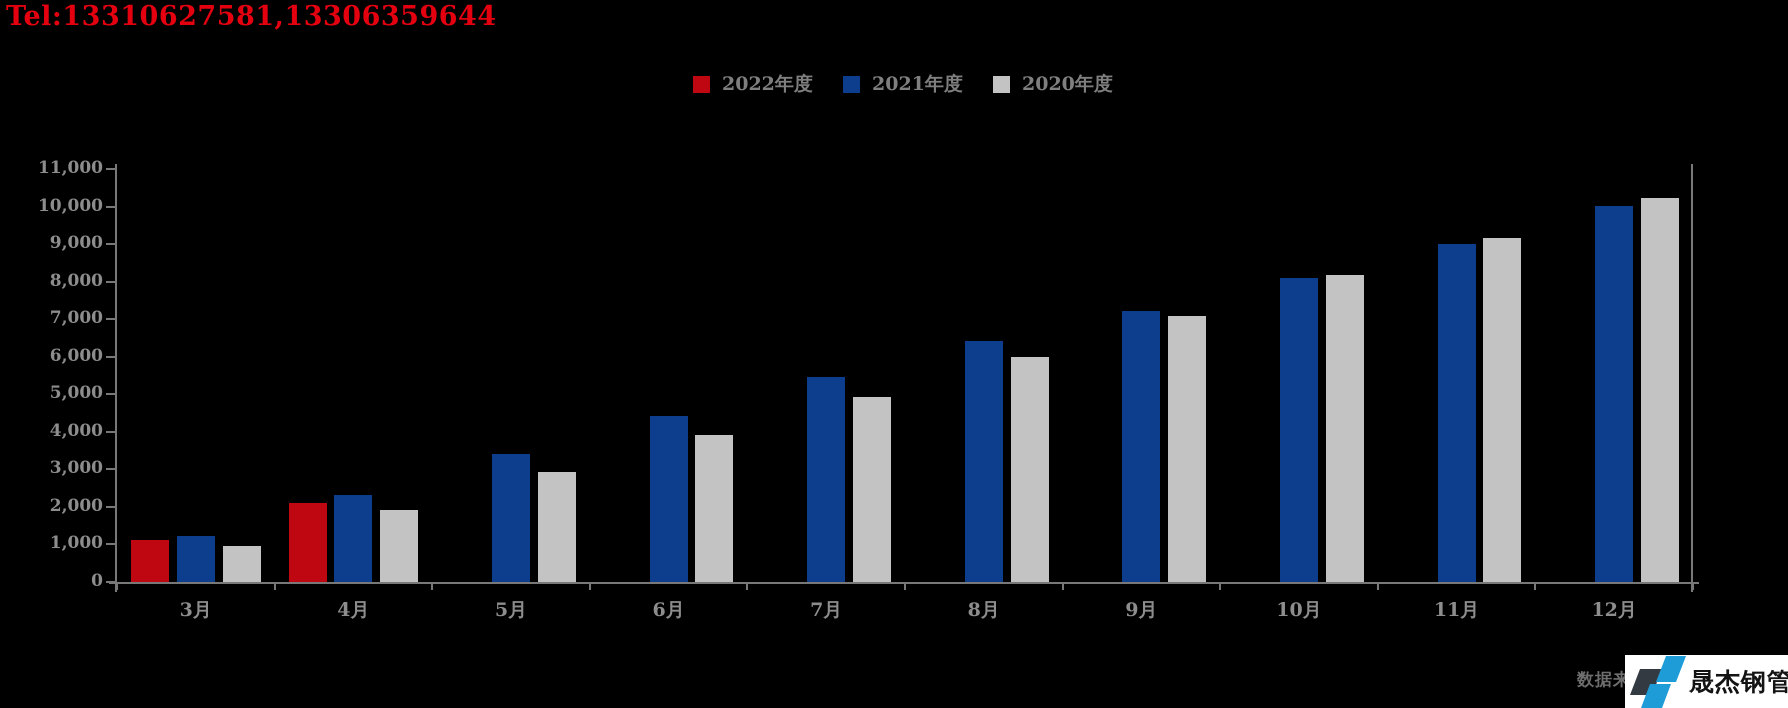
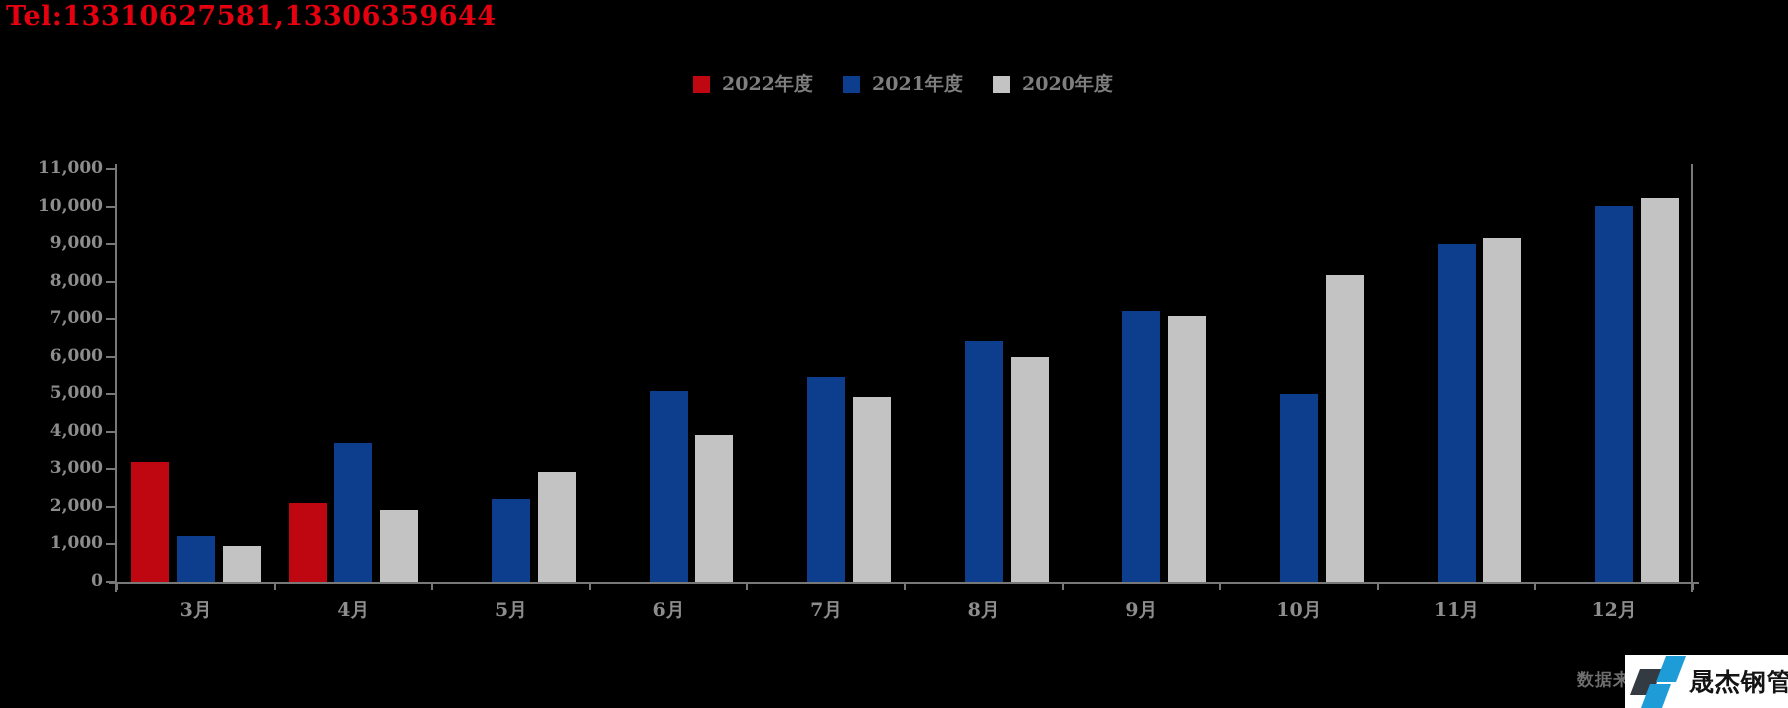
2022年度/3月: 1100 -> 3200
2021年度/4月: 2300 -> 3700
2021年度/5月: 3400 -> 2200
2021年度/6月: 4400 -> 5100
2021年度/10月: 8100 -> 5000
